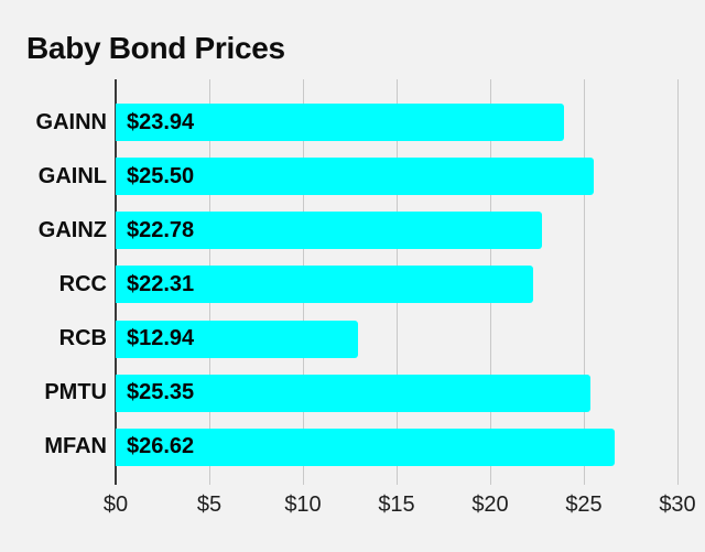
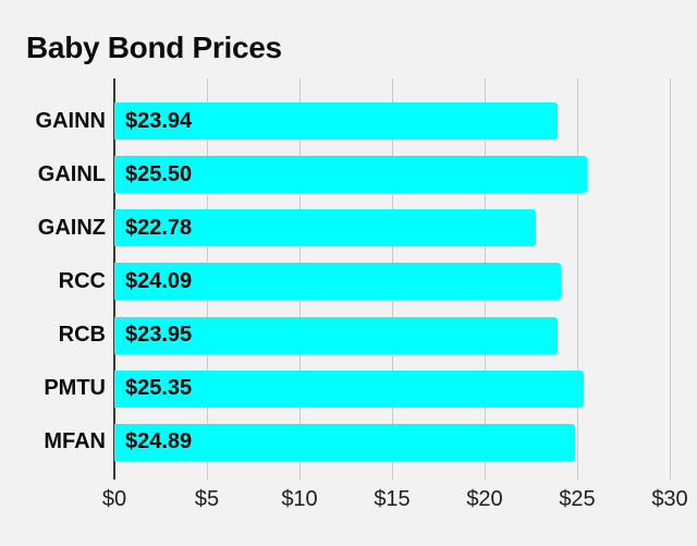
RCC: $22.31 -> $24.09
RCB: $12.94 -> $23.95
MFAN: $26.62 -> $24.89
